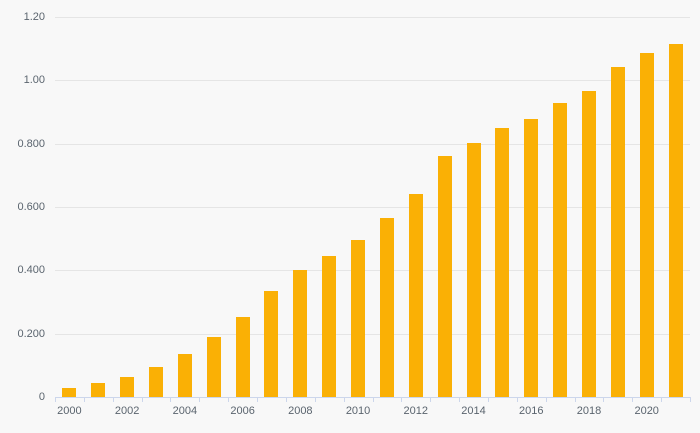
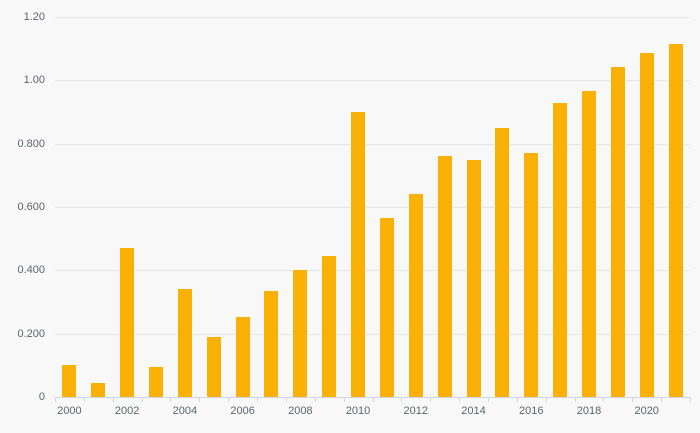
2000: 0.03 -> 0.10
2002: 0.06 -> 0.47
2004: 0.14 -> 0.34
2010: 0.50 -> 0.90
2014: 0.80 -> 0.75
2016: 0.88 -> 0.77
